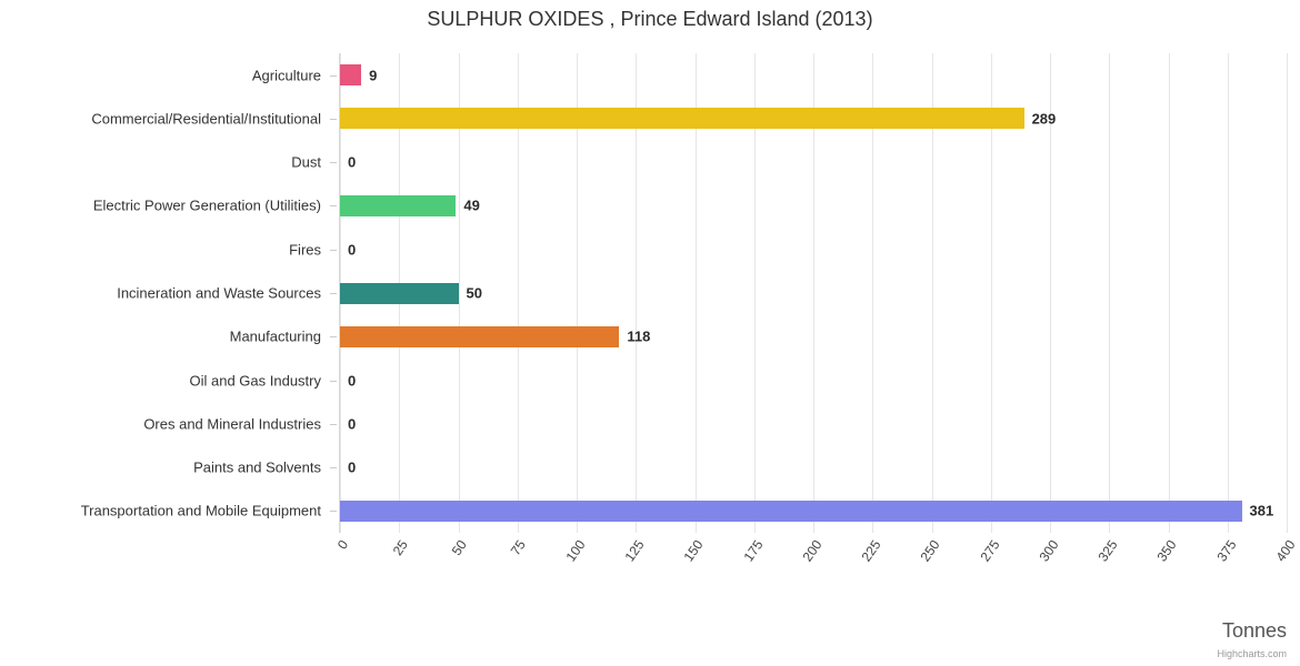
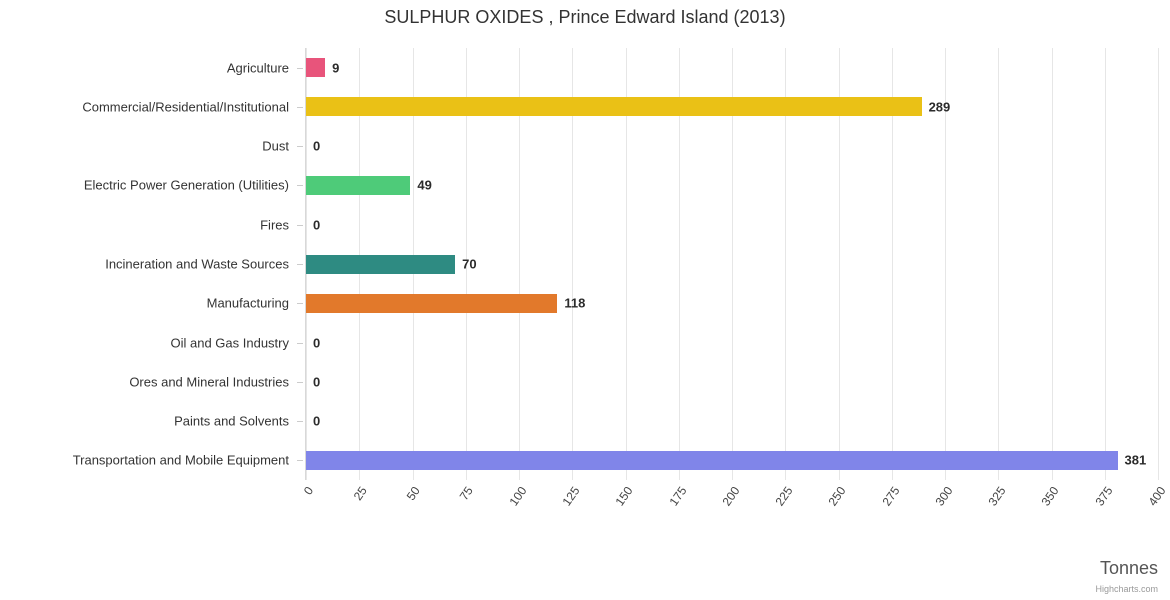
Incineration and Waste Sources: 50 -> 70
